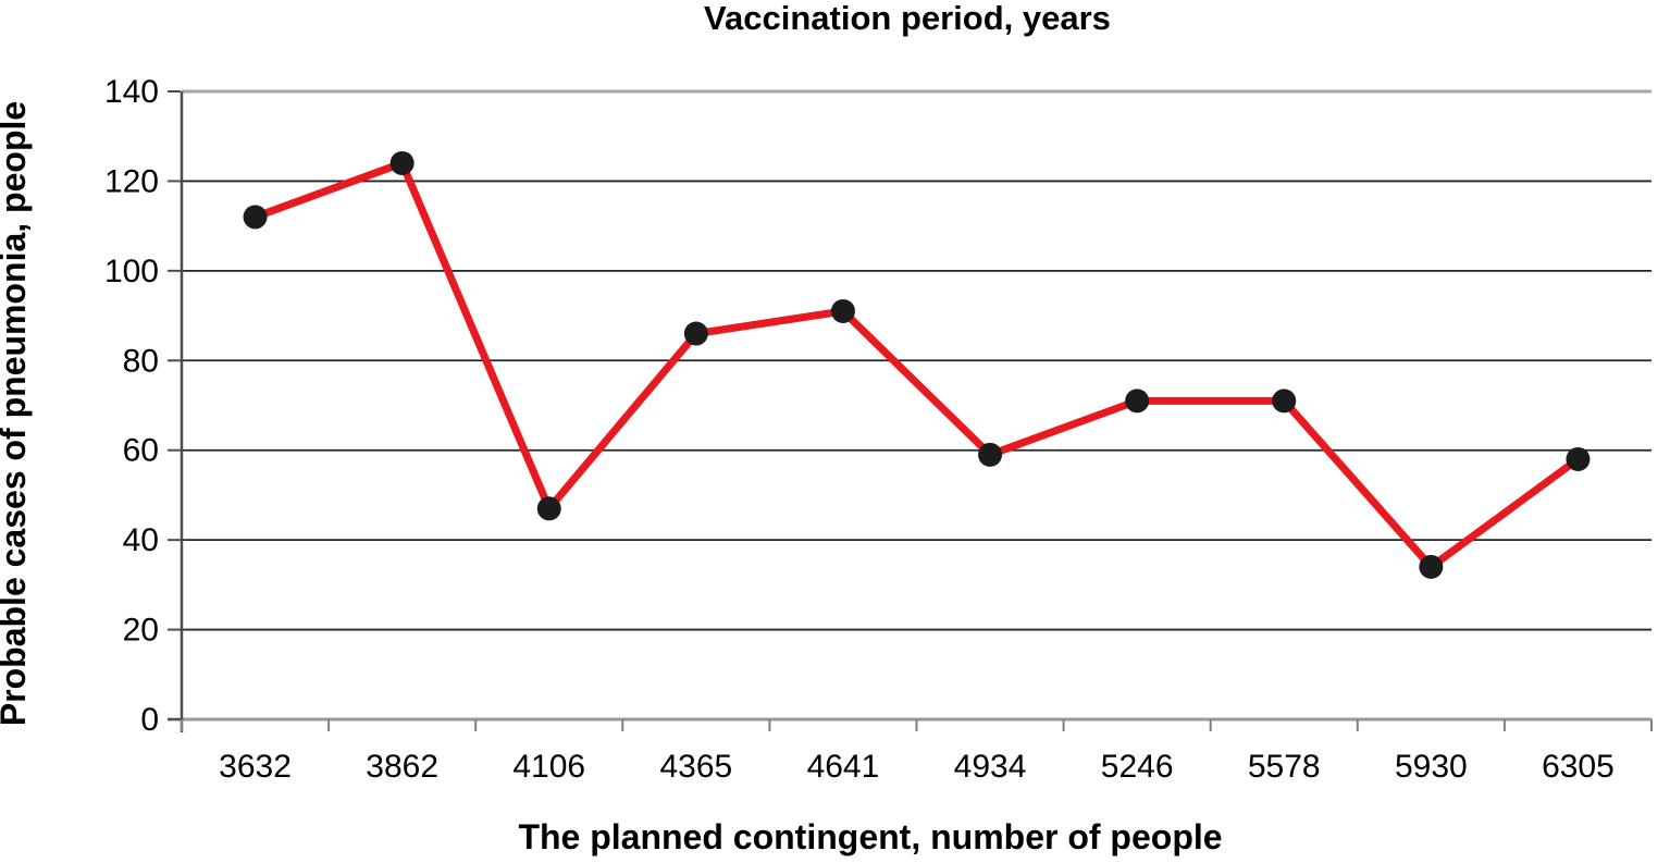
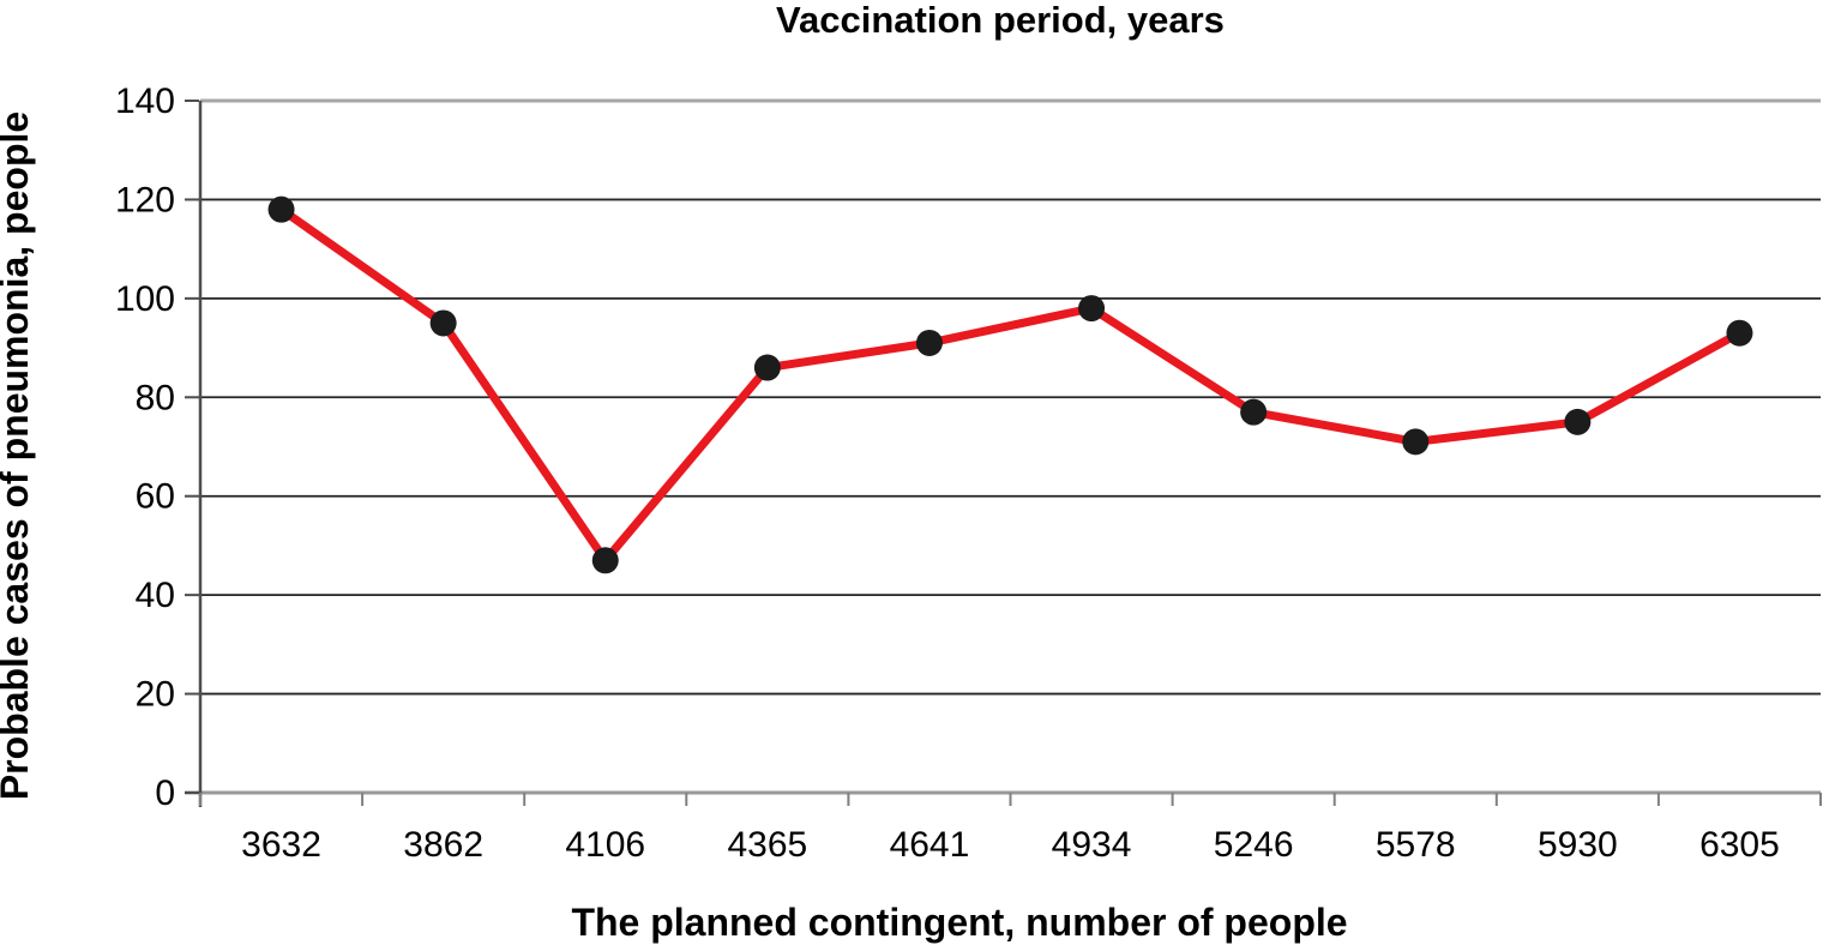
3632: 112 -> 118
3862: 124 -> 95
4934: 59 -> 98
5246: 71 -> 77
5930: 34 -> 75
6305: 58 -> 93
